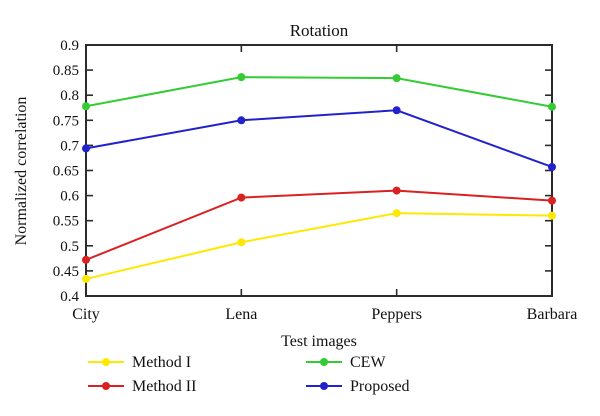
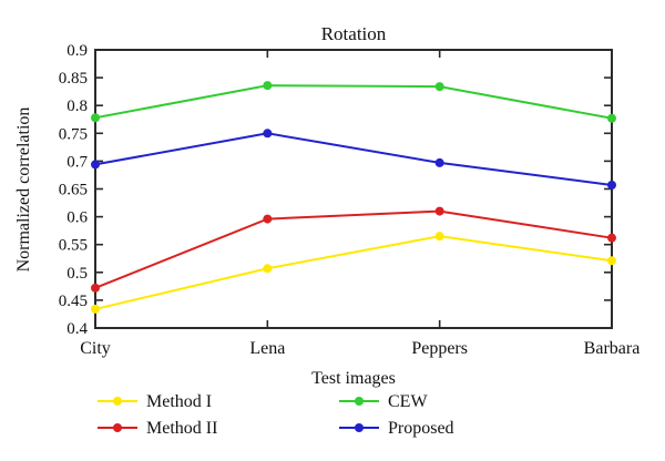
Proposed/Peppers: 0.77 -> 0.70
Method I/Barbara: 0.56 -> 0.52
Method II/Barbara: 0.59 -> 0.56
